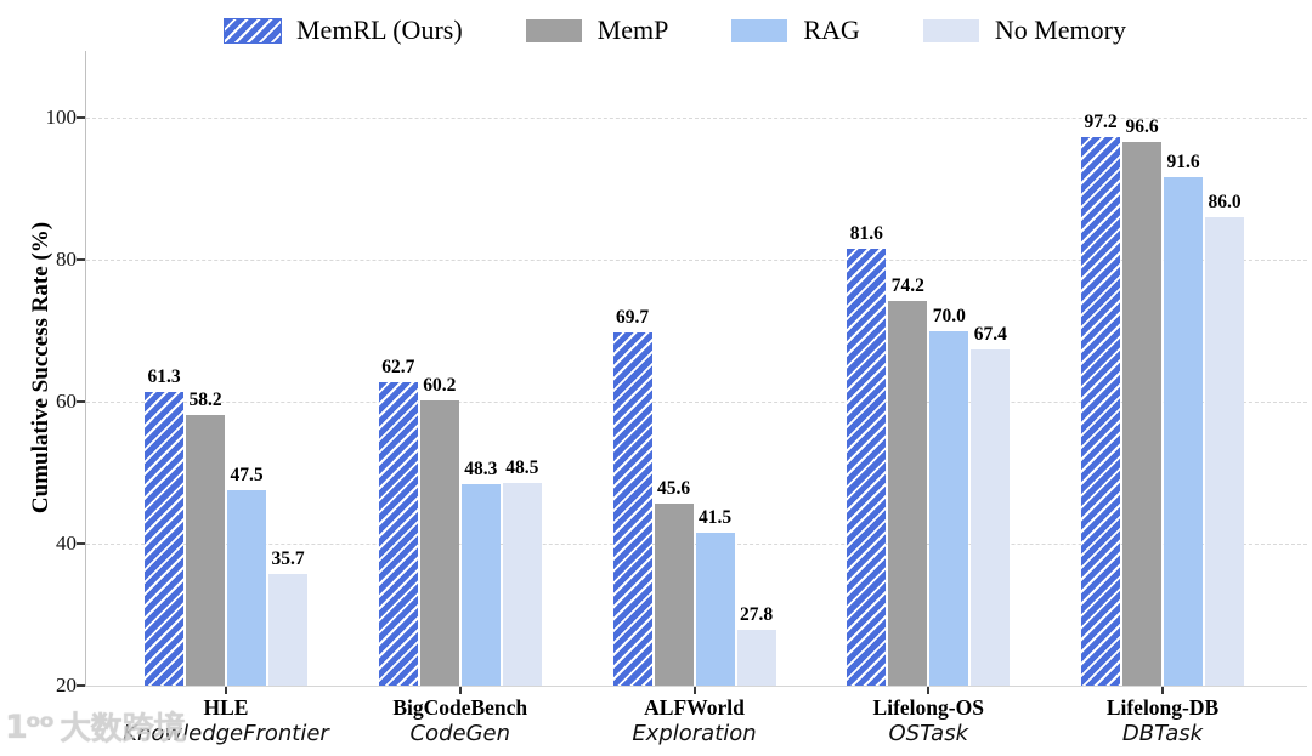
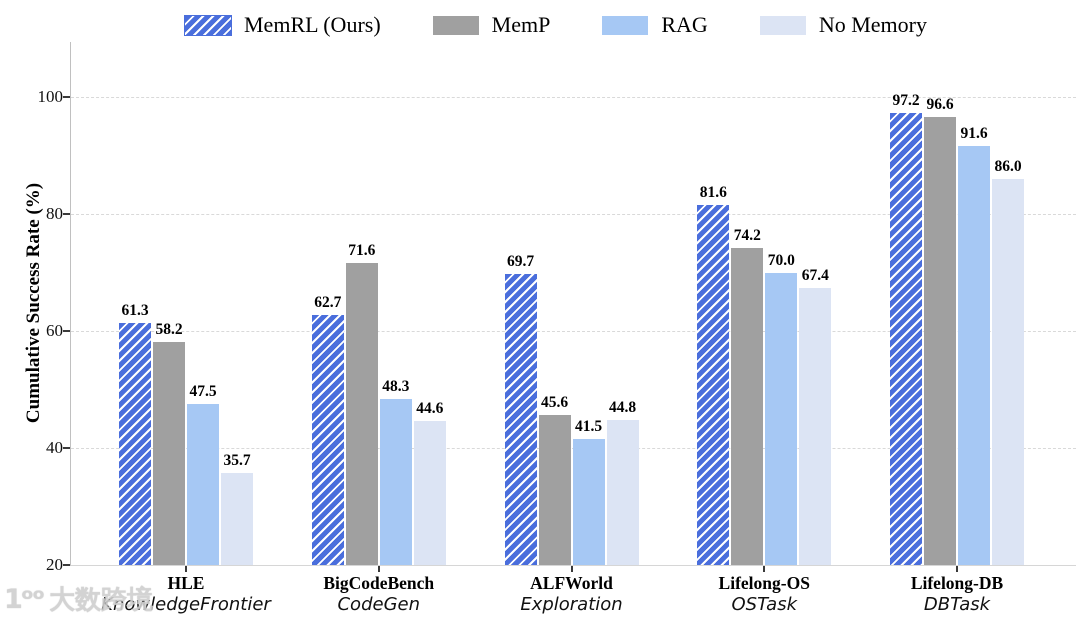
MemP/BigCodeBench: 60.2 -> 71.6
No Memory/BigCodeBench: 48.5 -> 44.6
No Memory/ALFWorld: 27.8 -> 44.8
